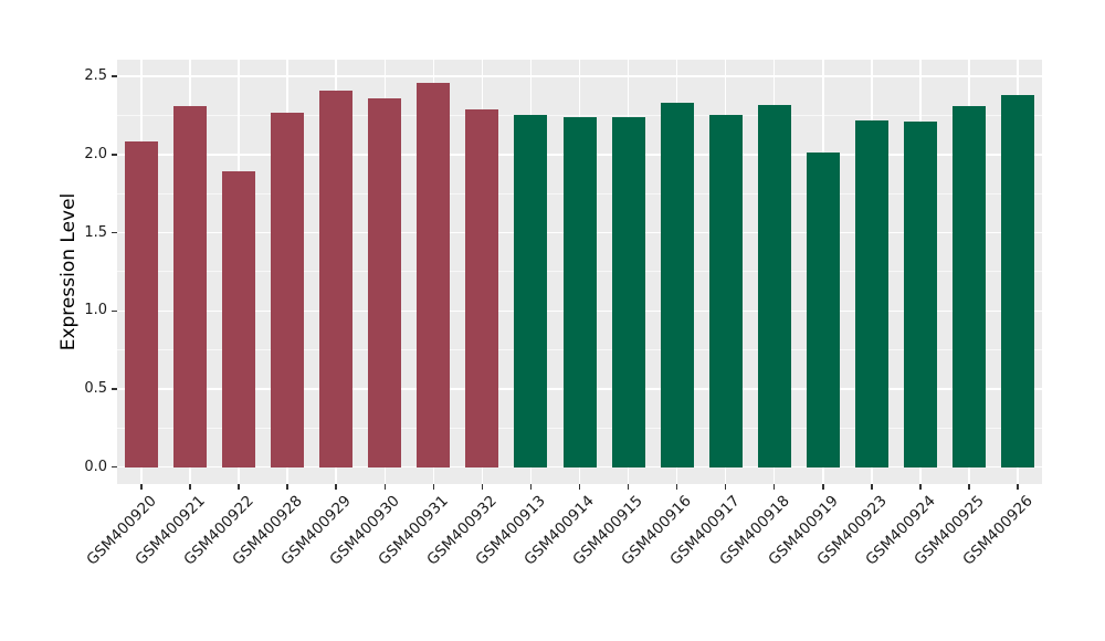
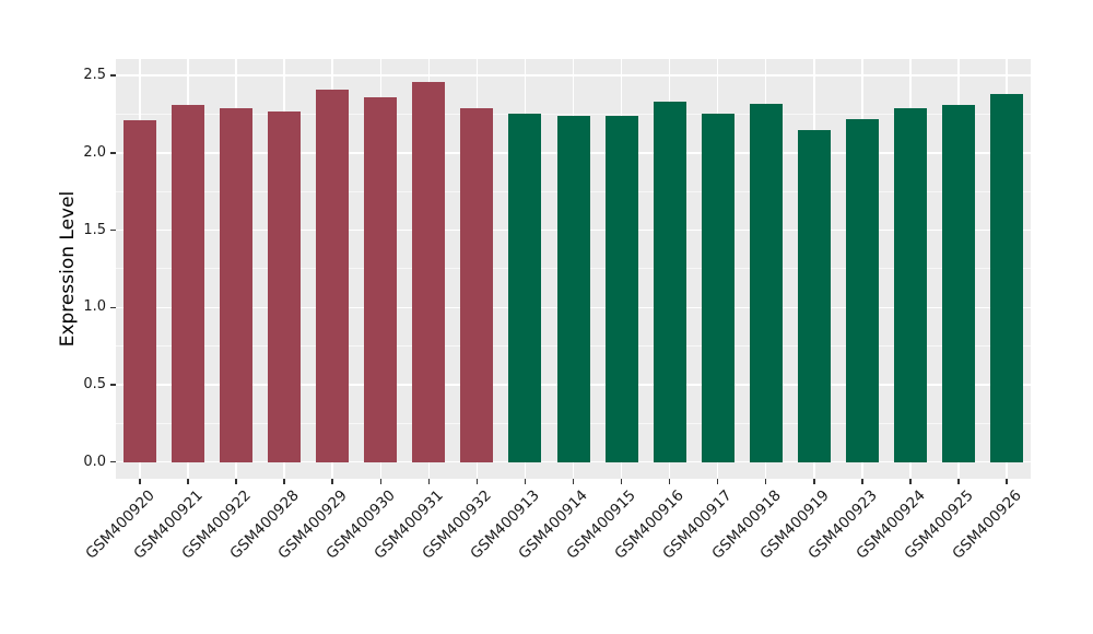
GSM400920: 2.08 -> 2.21
GSM400922: 1.89 -> 2.29
GSM400919: 2.01 -> 2.15
GSM400924: 2.21 -> 2.29
